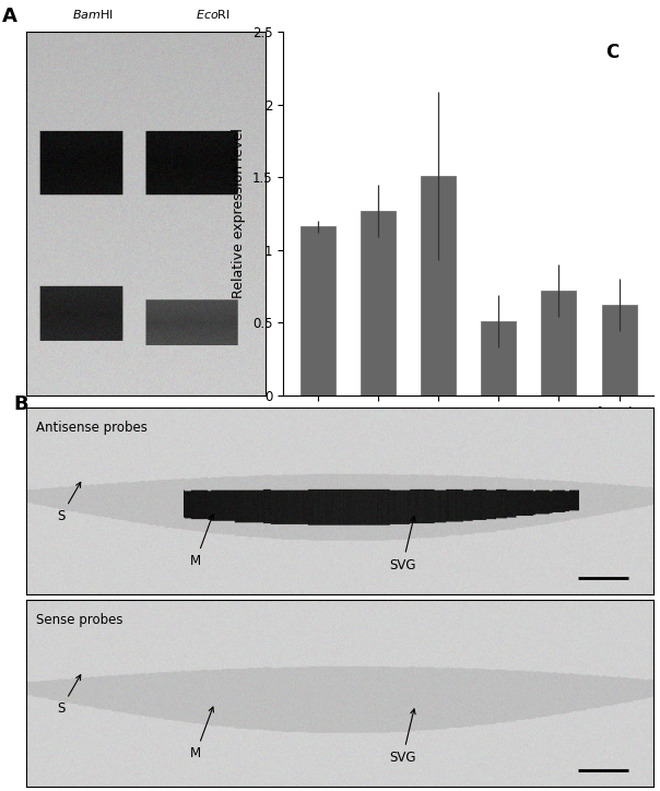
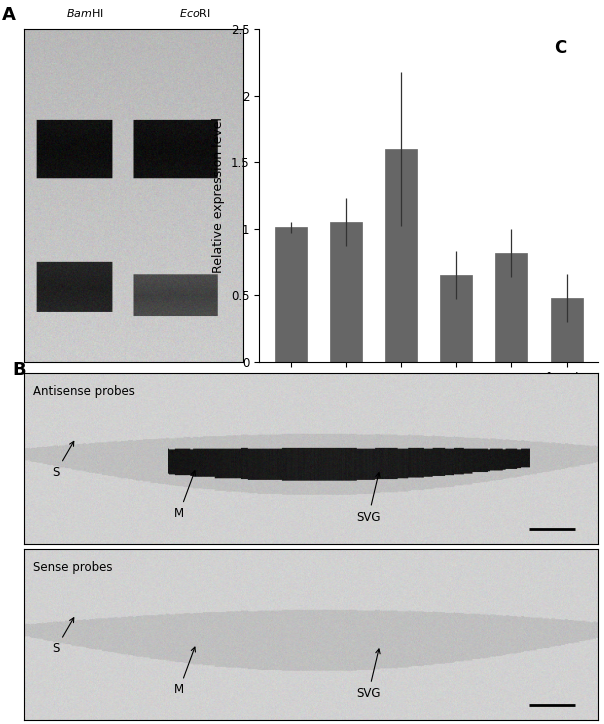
egg: 1.16 -> 1.01
preJ2: 1.27 -> 1.05
parJ2: 1.51 -> 1.60
J3: 0.51 -> 0.65
J4: 0.72 -> 0.82
female: 0.62 -> 0.48
